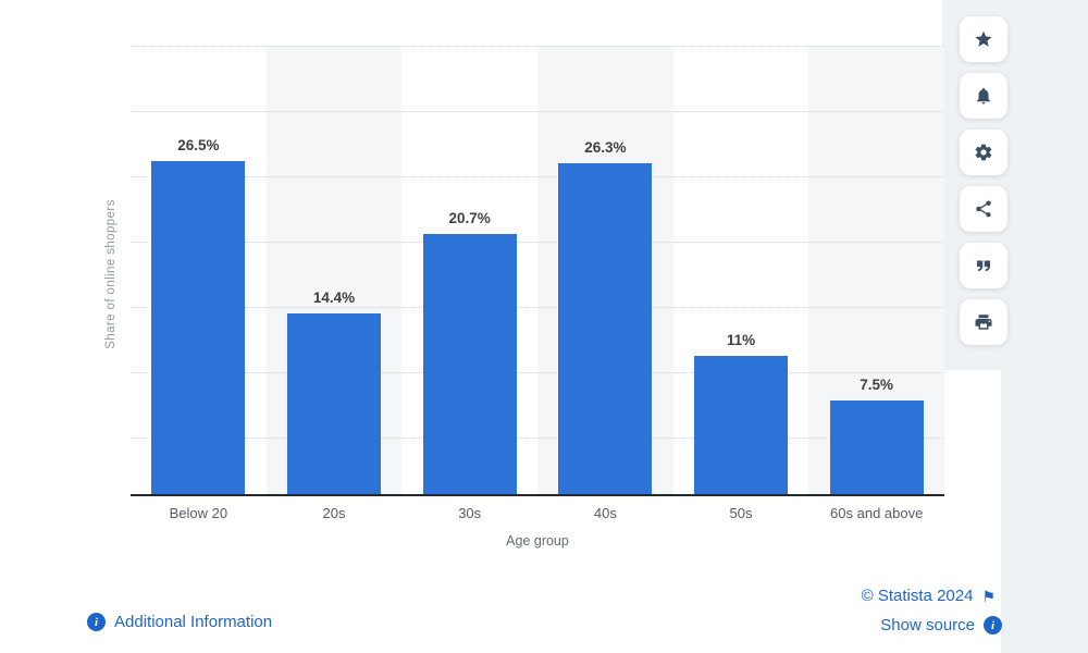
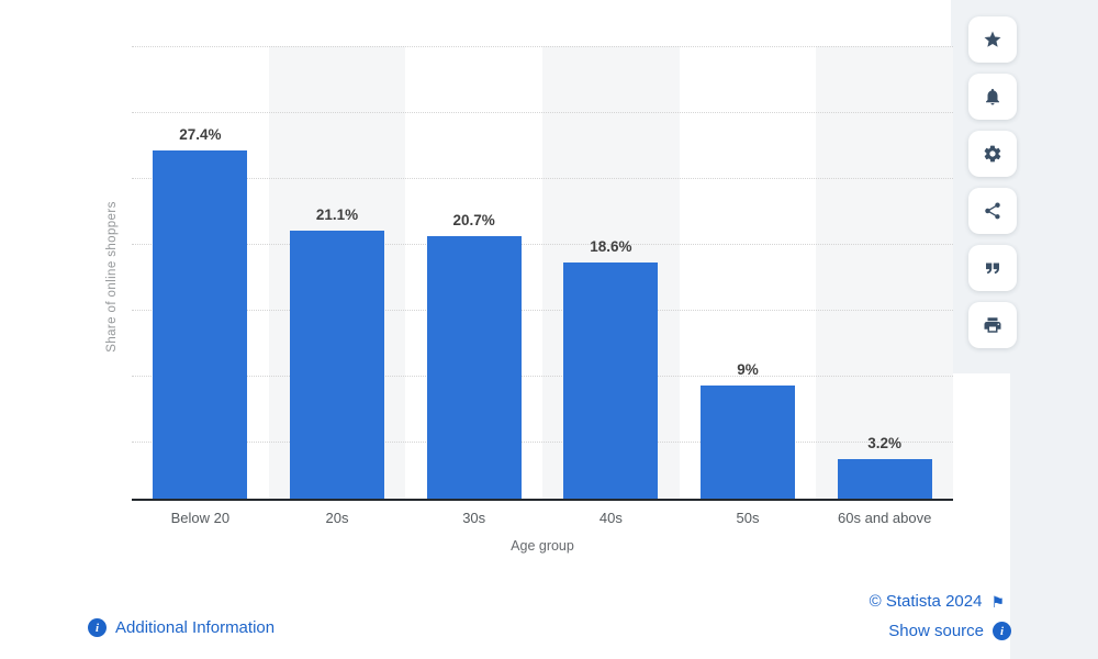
Below 20: 26.5% -> 27.4%
20s: 14.4% -> 21.1%
40s: 26.3% -> 18.6%
50s: 11% -> 9%
60s and above: 7.5% -> 3.2%
